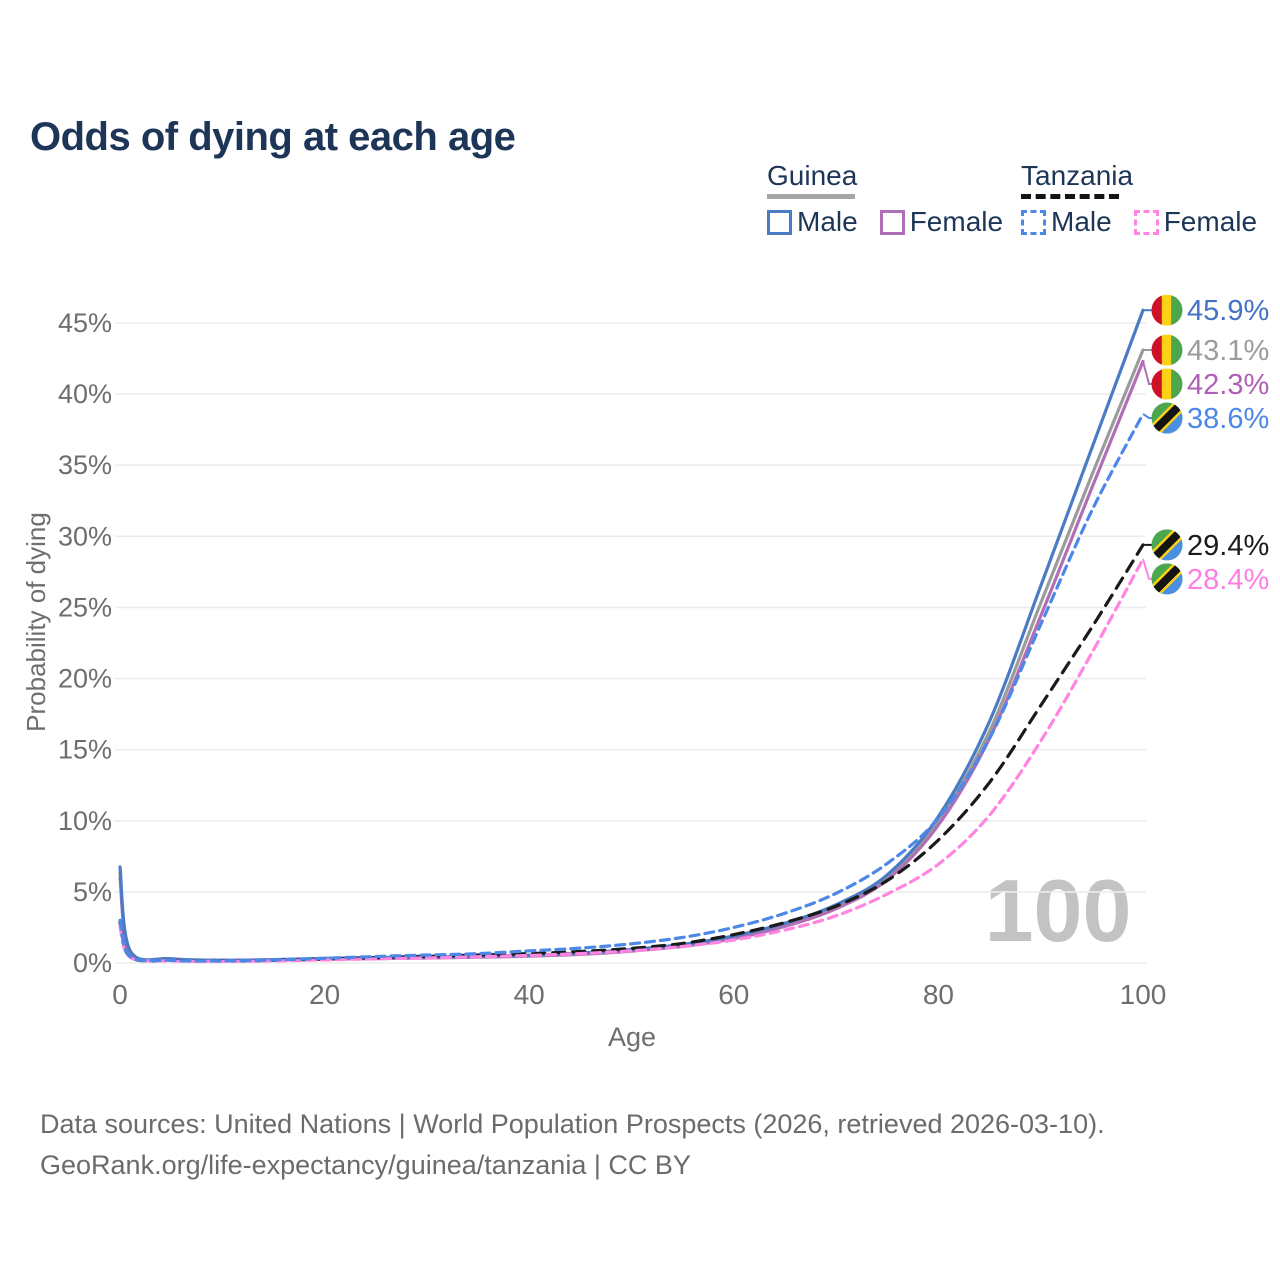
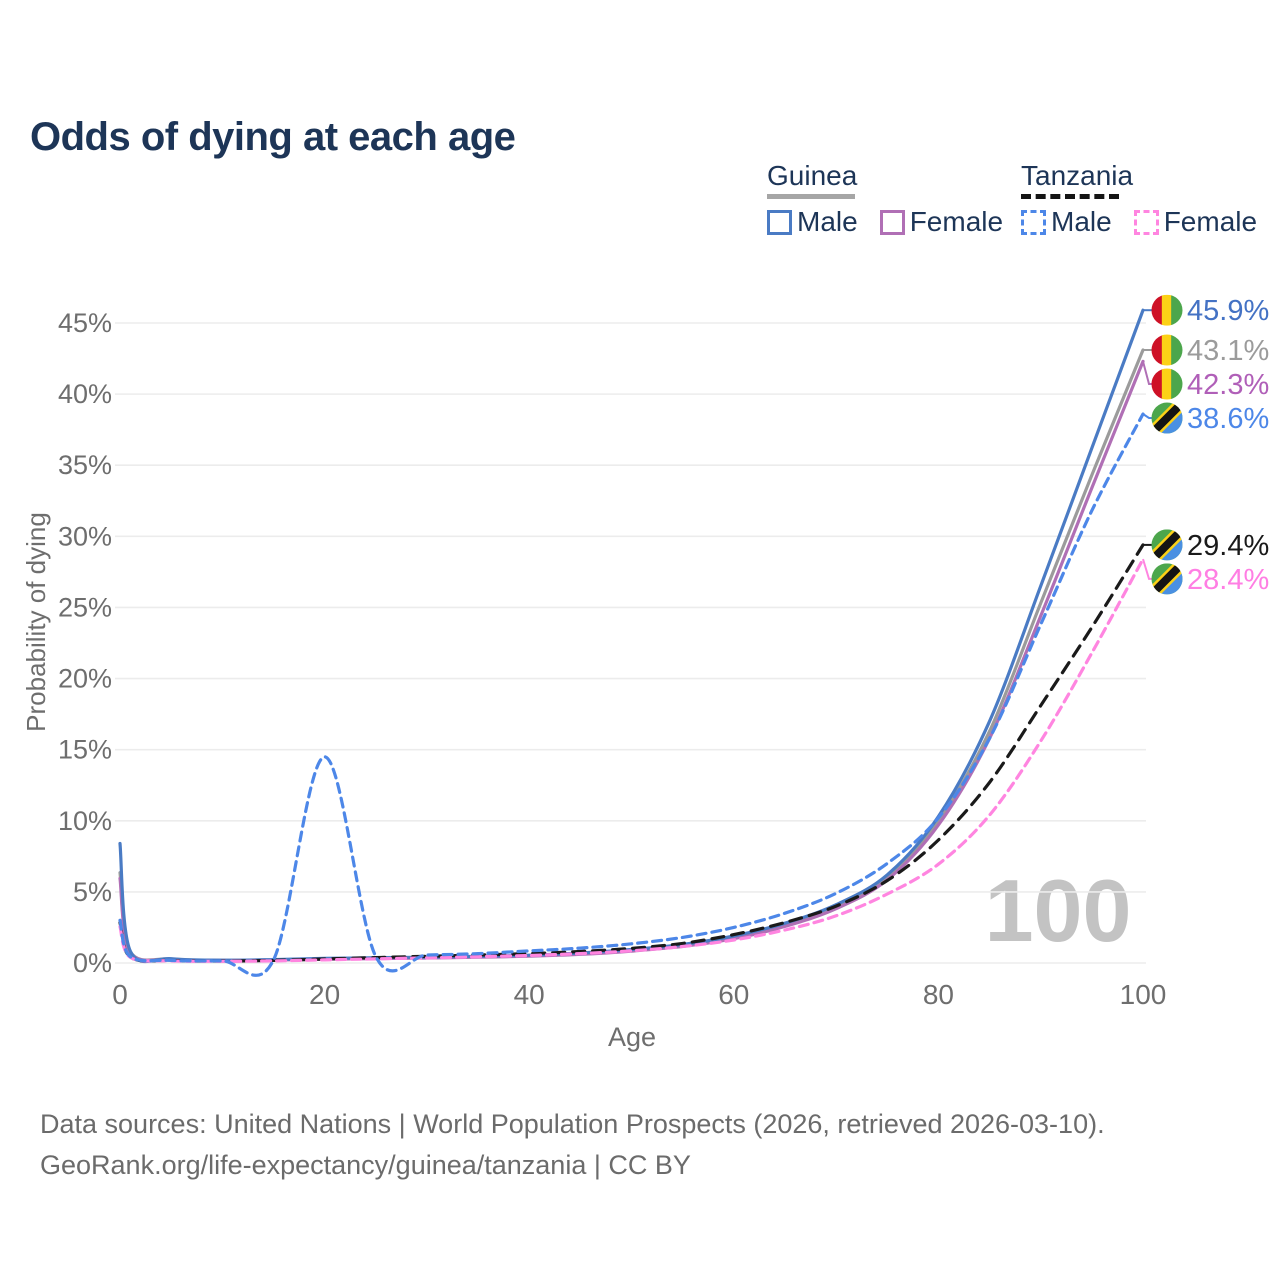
Guinea Male/0: 6.8% -> 8.4%
Tanzania Male/20: 0.3% -> 14.5%
